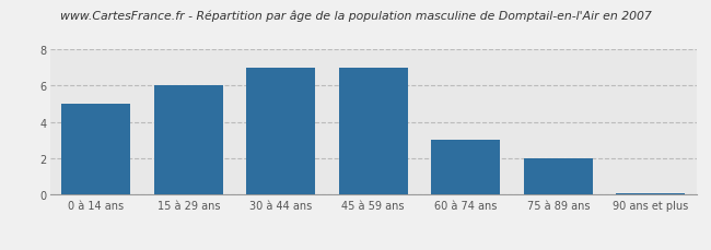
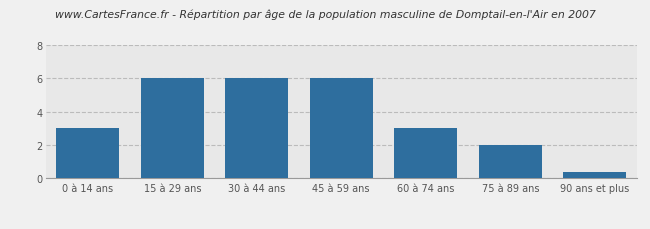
0 à 14 ans: 5.0 -> 3.0
30 à 44 ans: 7.0 -> 6.0
45 à 59 ans: 7.0 -> 6.0
90 ans et plus: 0.1 -> 0.4
